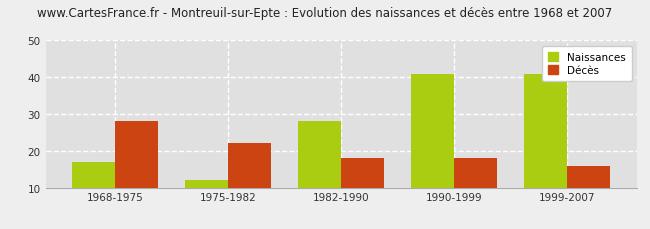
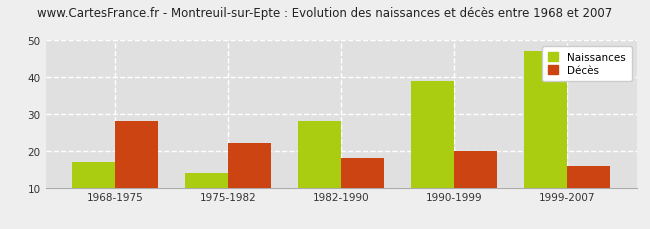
Naissances/1975-1982: 12 -> 14
Naissances/1990-1999: 41 -> 39
Décès/1990-1999: 18 -> 20
Naissances/1999-2007: 41 -> 47
